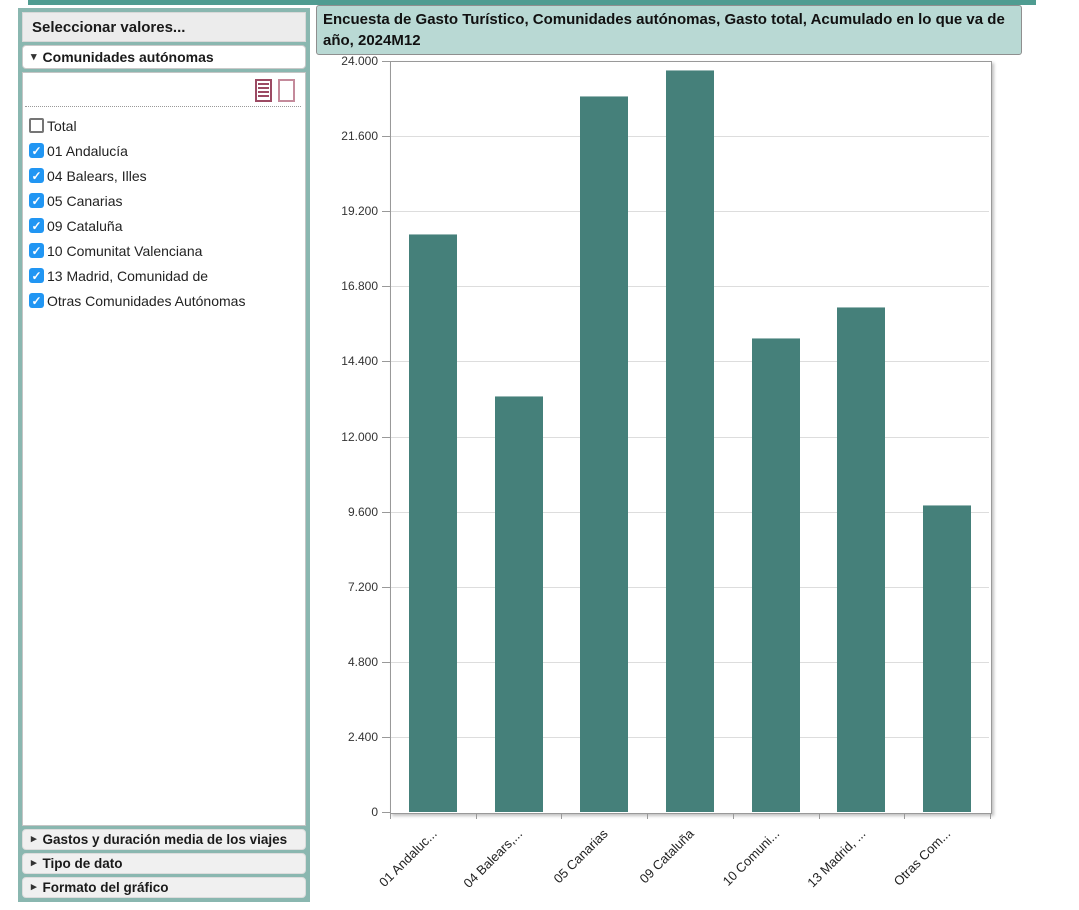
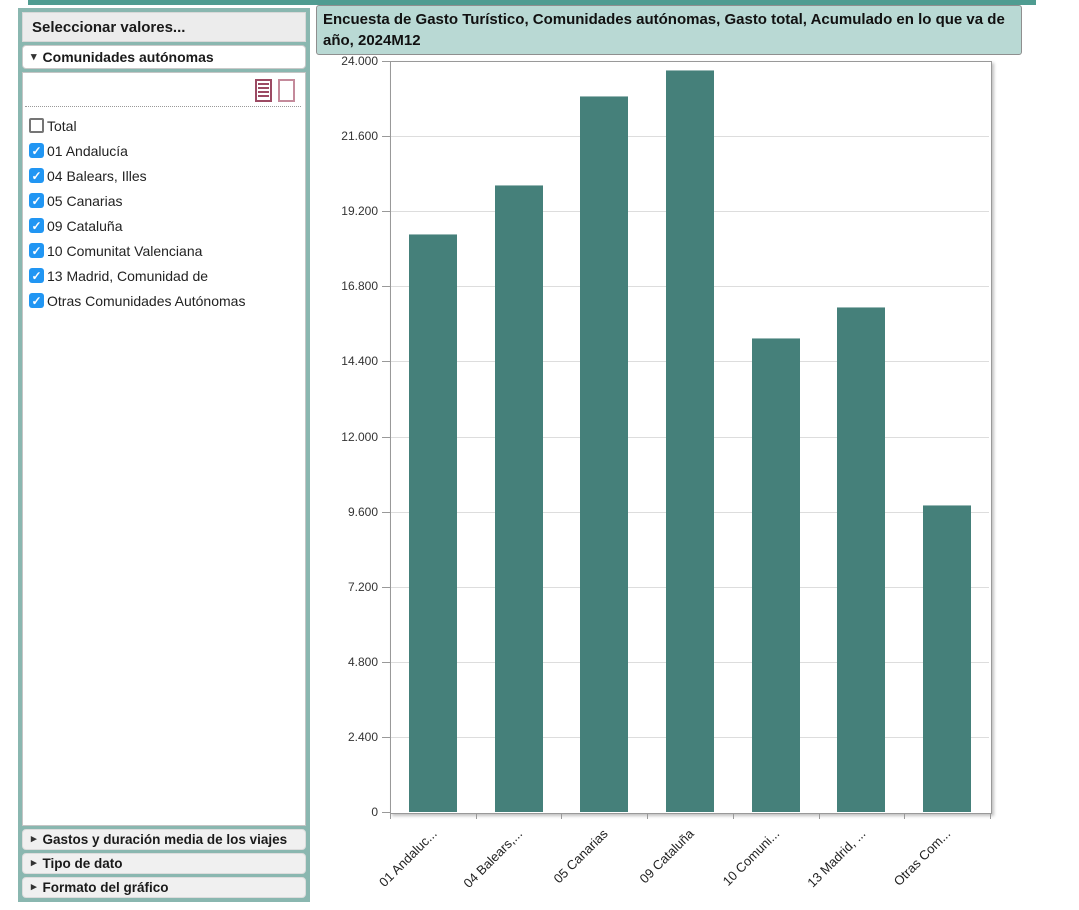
04 Balears, Illes: 13300 -> 20000
